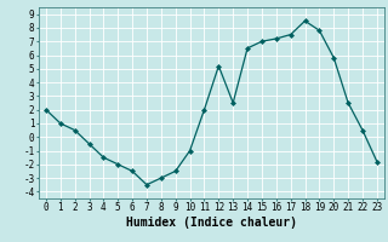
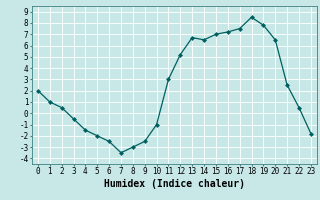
11: 2.0 -> 3.0
13: 2.5 -> 6.7
20: 5.8 -> 6.5
